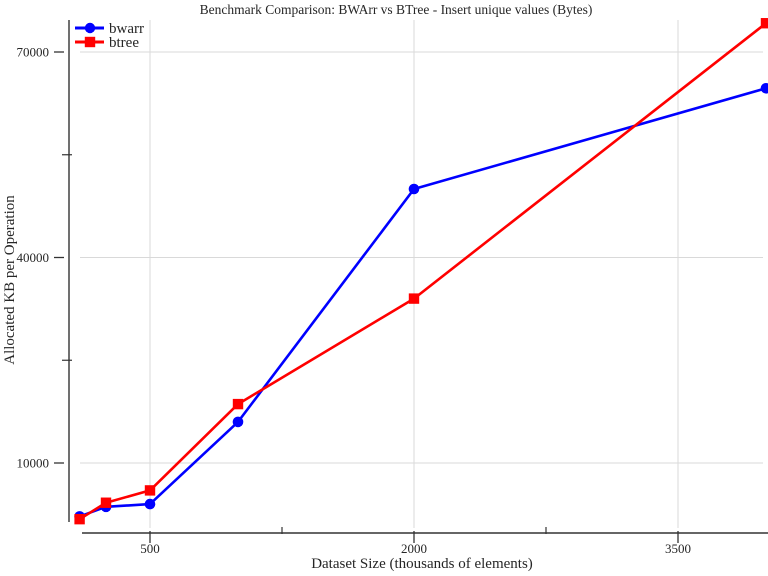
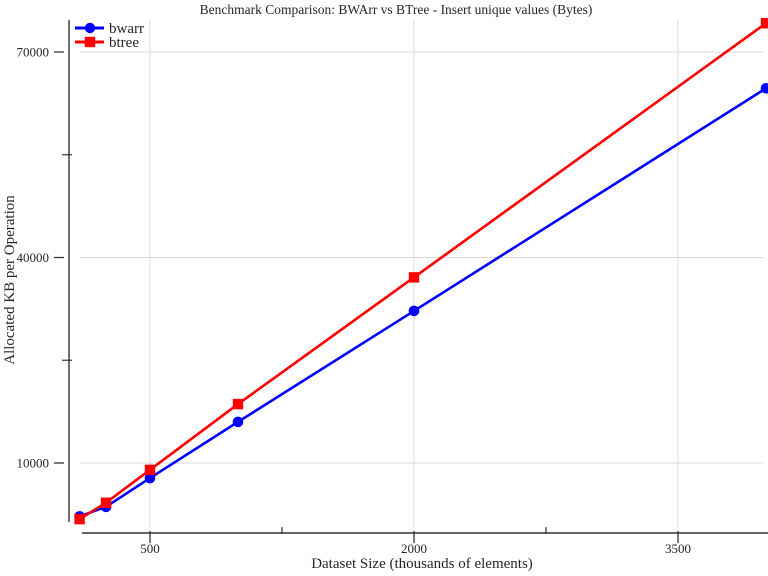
bwarr/500: 4000 -> 8000
btree/500: 6000 -> 9000
bwarr/2000: 50000 -> 32000
btree/2000: 34000 -> 37000
